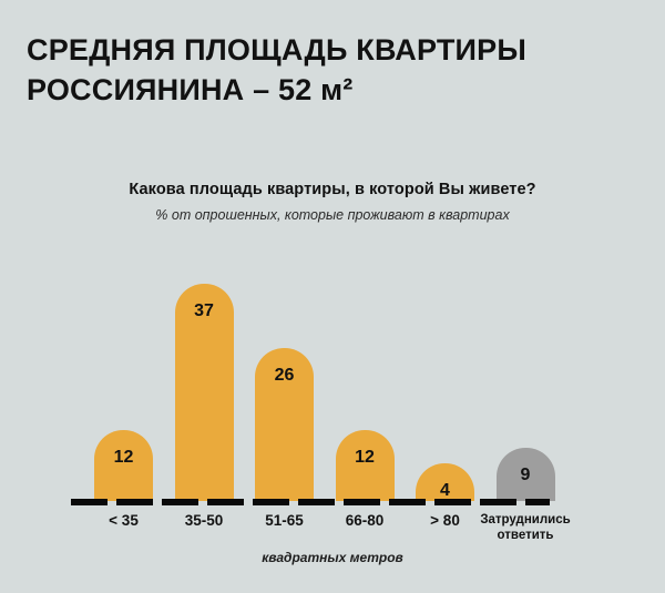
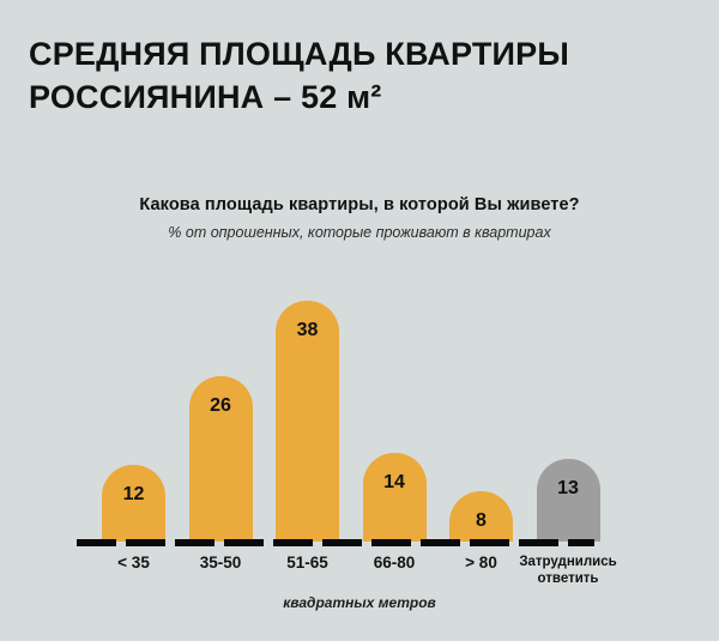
35-50: 37 -> 26
51-65: 26 -> 38
66-80: 12 -> 14
> 80: 4 -> 8
Затруднились ответить: 9 -> 13
